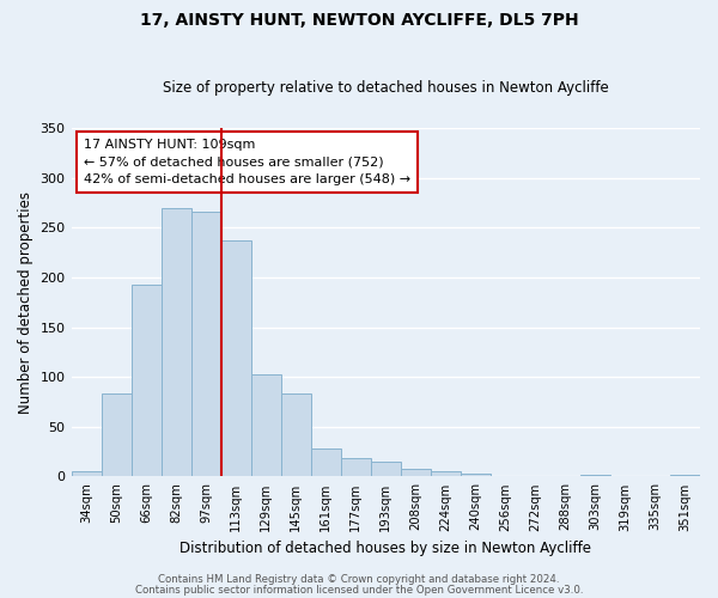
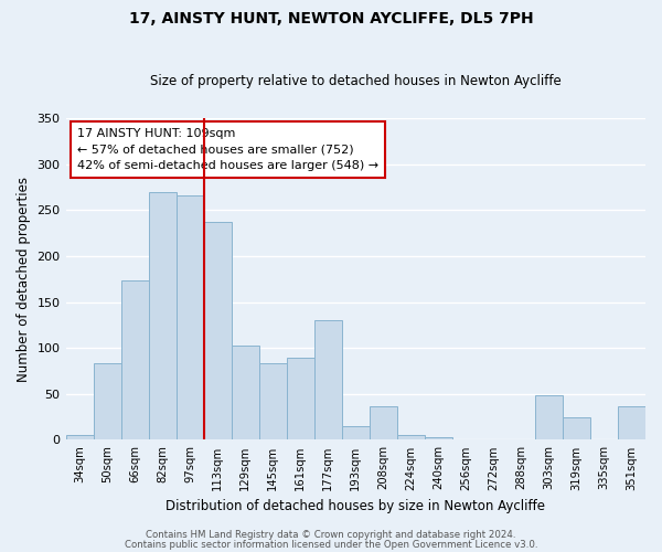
66sqm: 193 -> 174
161sqm: 28 -> 90
177sqm: 18 -> 130
208sqm: 8 -> 36
303sqm: 2 -> 48
319sqm: 1 -> 24
351sqm: 2 -> 36
